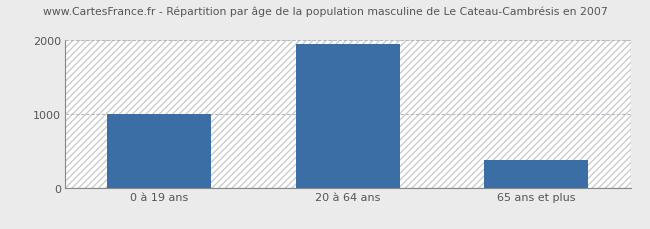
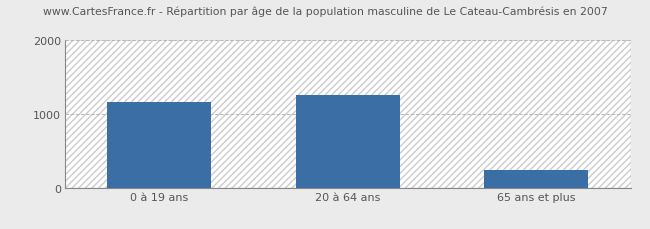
0 à 19 ans: 1000 -> 1160
20 à 64 ans: 1950 -> 1260
65 ans et plus: 380 -> 240
